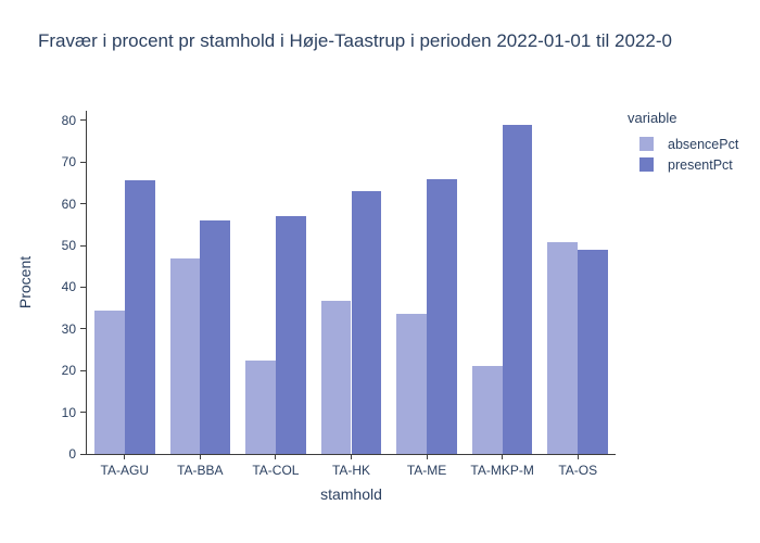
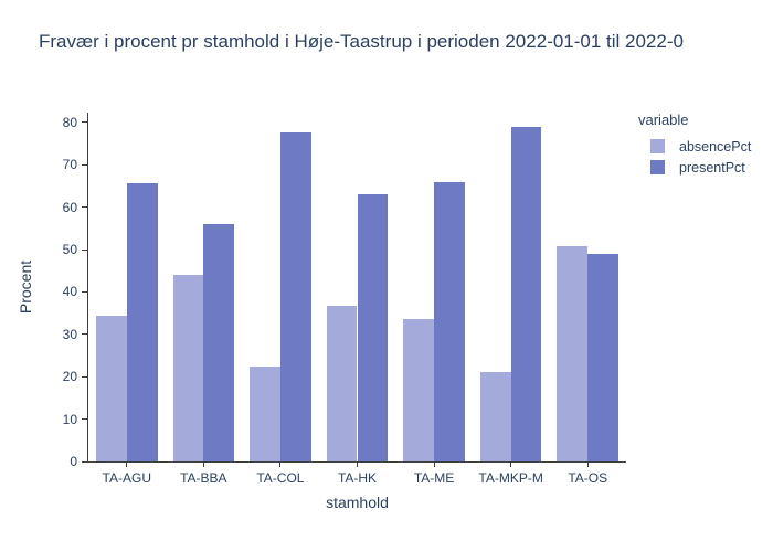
absencePct/TA-BBA: 47 -> 44
presentPct/TA-COL: 57 -> 78
